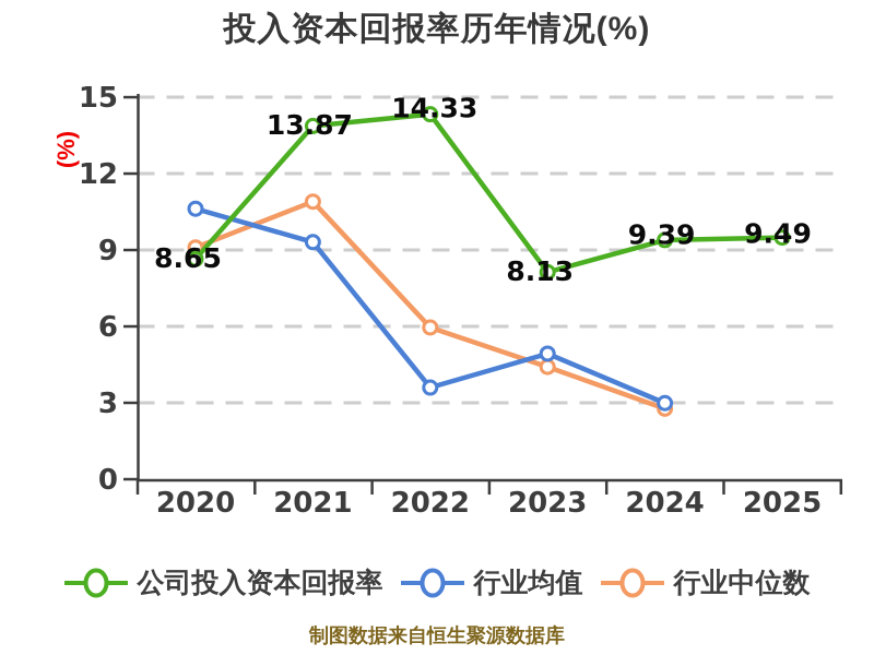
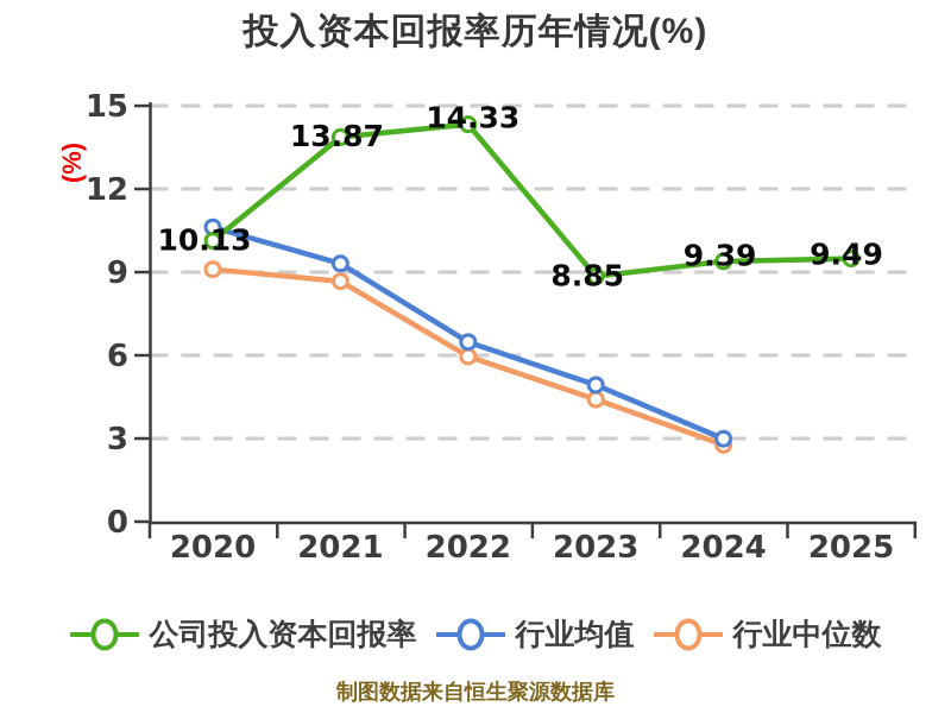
公司投入资本回报率/2020: 8.65 -> 10.13
行业中位数/2021: 10.9 -> 8.7
行业均值/2022: 3.6 -> 6.5
公司投入资本回报率/2023: 8.13 -> 8.85
